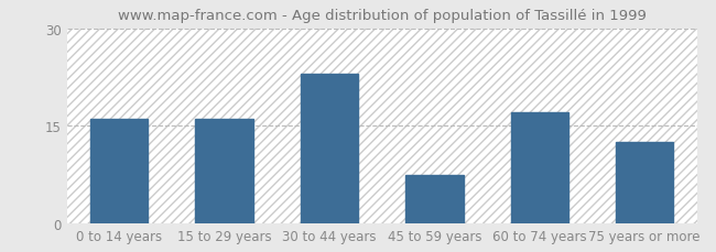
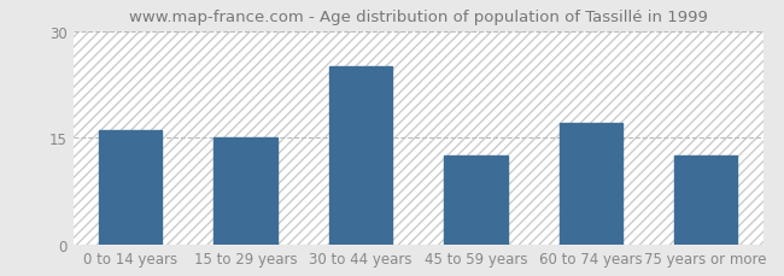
15 to 29 years: 16.0 -> 15.0
30 to 44 years: 23.0 -> 25.0
45 to 59 years: 7.4 -> 12.5
